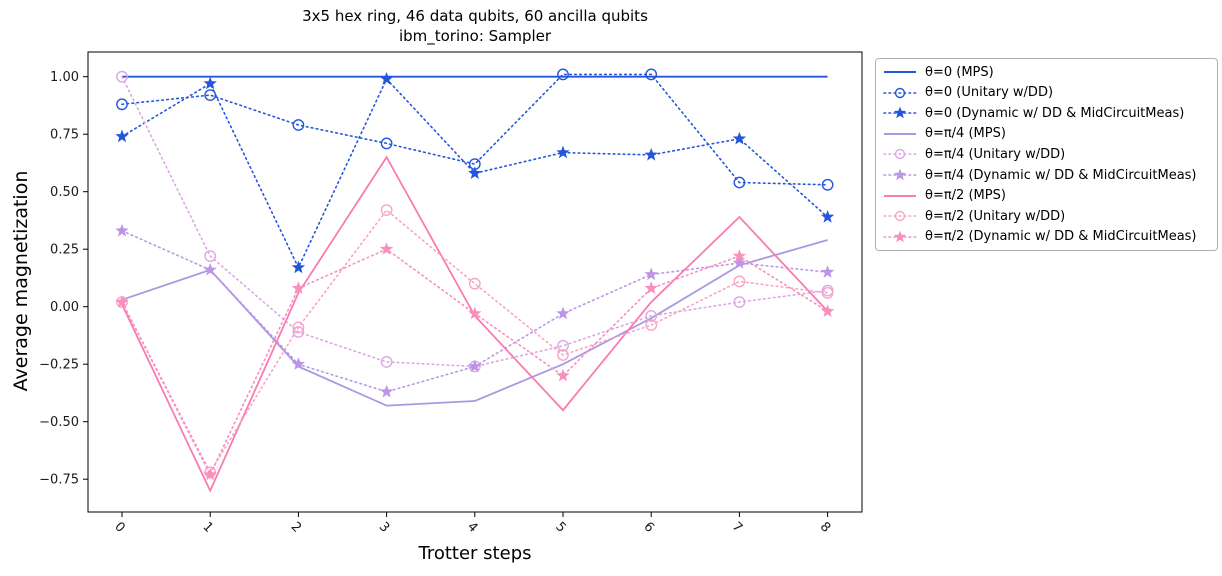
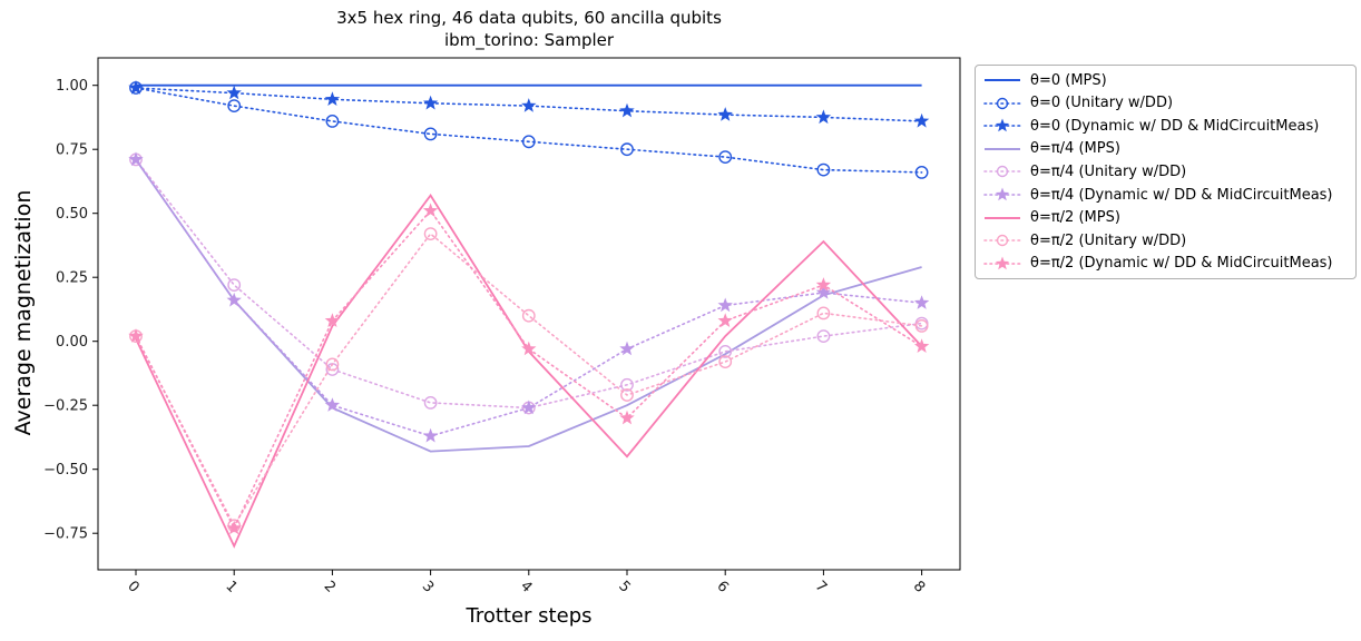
θ=0 (Unitary w/DD)/0: 0.88 -> 0.99
θ=0 (Dynamic w/ DD & MidCircuitMeas)/0: 0.74 -> 0.99
θ=π/4 (MPS)/0: 0.03 -> 0.71
θ=π/4 (Unitary w/DD)/0: 1.00 -> 0.71
θ=π/4 (Dynamic w/ DD & MidCircuitMeas)/0: 0.33 -> 0.71
θ=0 (Unitary w/DD)/2: 0.79 -> 0.86
θ=0 (Dynamic w/ DD & MidCircuitMeas)/2: 0.17 -> 0.94
θ=0 (Unitary w/DD)/3: 0.71 -> 0.81
θ=0 (Dynamic w/ DD & MidCircuitMeas)/3: 0.99 -> 0.93
θ=π/2 (MPS)/3: 0.65 -> 0.57
θ=π/2 (Dynamic w/ DD & MidCircuitMeas)/3: 0.25 -> 0.51
θ=0 (Unitary w/DD)/4: 0.62 -> 0.78
θ=0 (Dynamic w/ DD & MidCircuitMeas)/4: 0.58 -> 0.92
θ=0 (Unitary w/DD)/5: 1.01 -> 0.75
θ=0 (Dynamic w/ DD & MidCircuitMeas)/5: 0.67 -> 0.90
θ=0 (Unitary w/DD)/6: 1.01 -> 0.72
θ=0 (Dynamic w/ DD & MidCircuitMeas)/6: 0.66 -> 0.89
θ=0 (Unitary w/DD)/7: 0.54 -> 0.67
θ=0 (Dynamic w/ DD & MidCircuitMeas)/7: 0.73 -> 0.88
θ=0 (Unitary w/DD)/8: 0.53 -> 0.66
θ=0 (Dynamic w/ DD & MidCircuitMeas)/8: 0.39 -> 0.86
